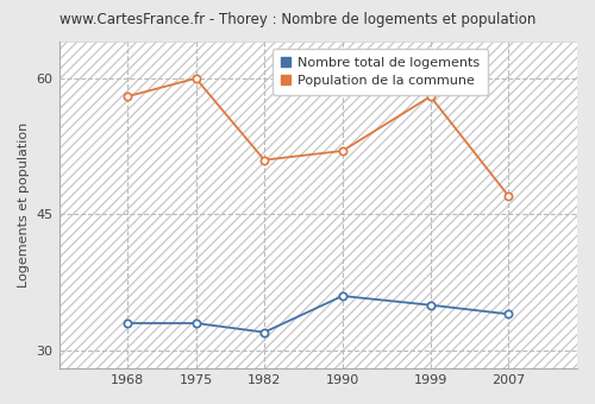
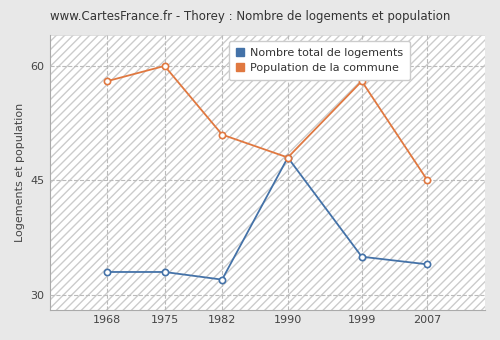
Nombre total de logements/1990: 36 -> 48
Population de la commune/1990: 52 -> 48
Population de la commune/2007: 47 -> 45
